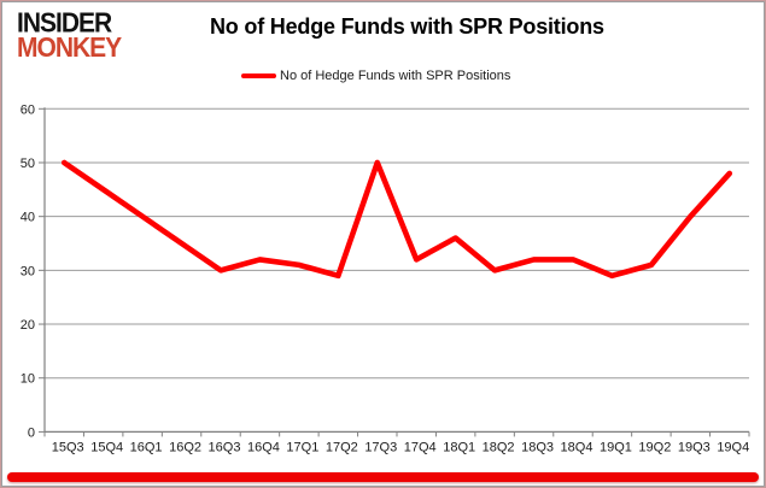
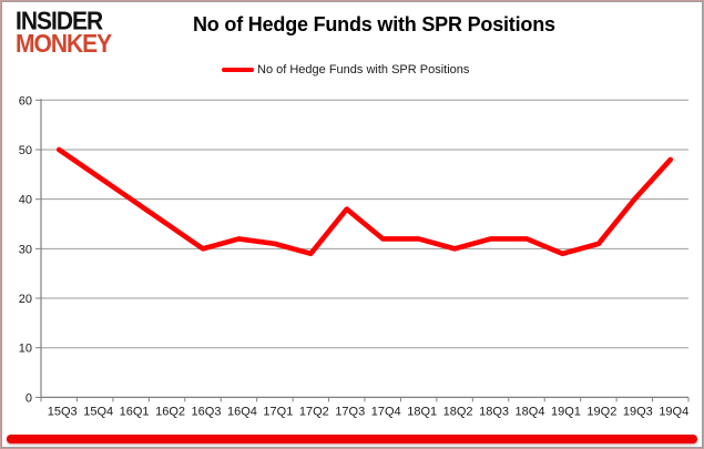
17Q3: 50 -> 38
18Q1: 36 -> 32
